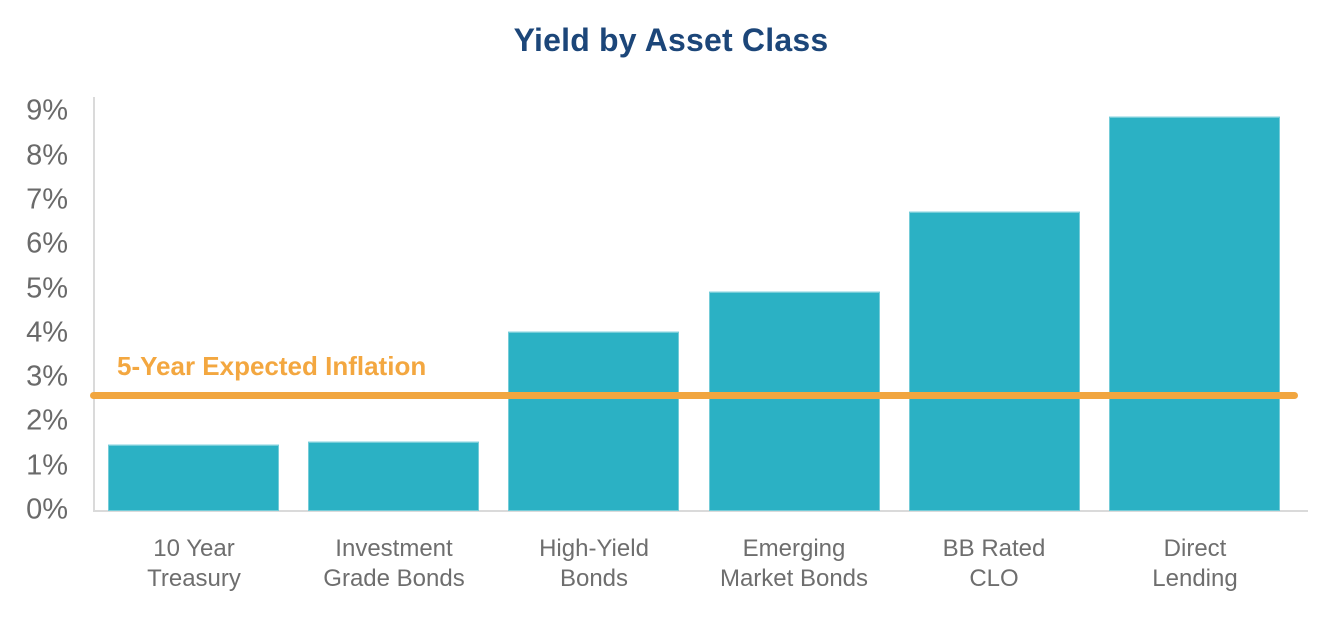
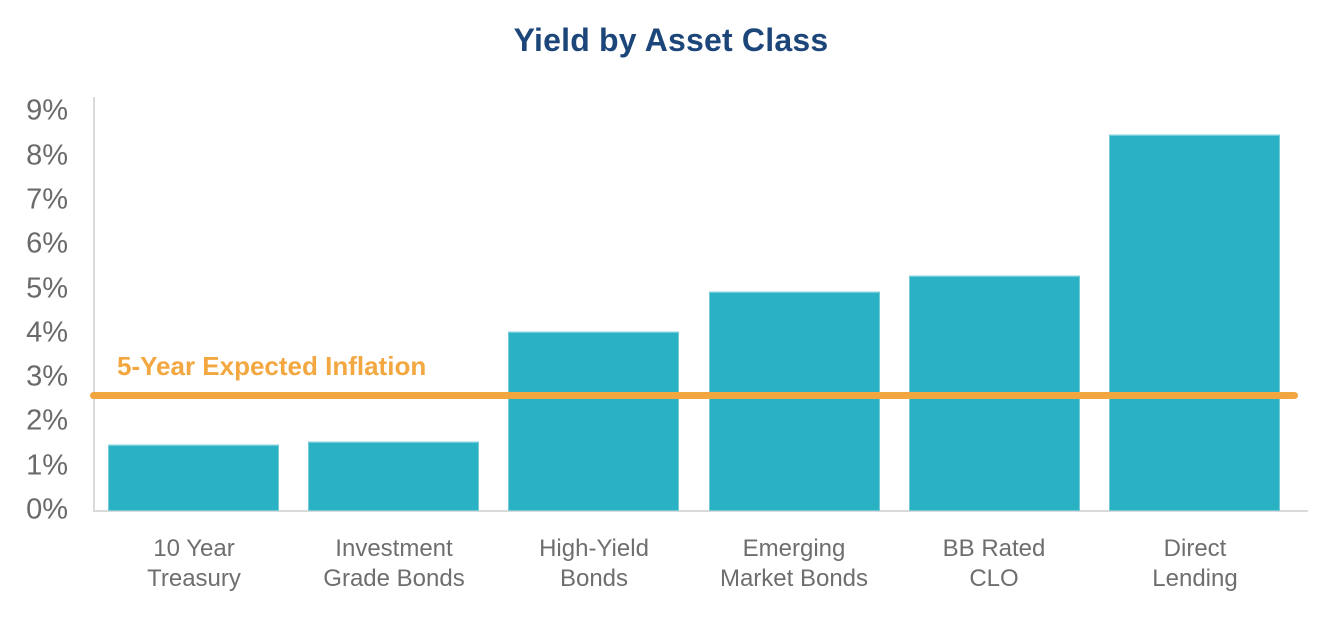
BB Rated CLO: 6.8% -> 5.3%
Direct Lending: 8.9% -> 8.5%
